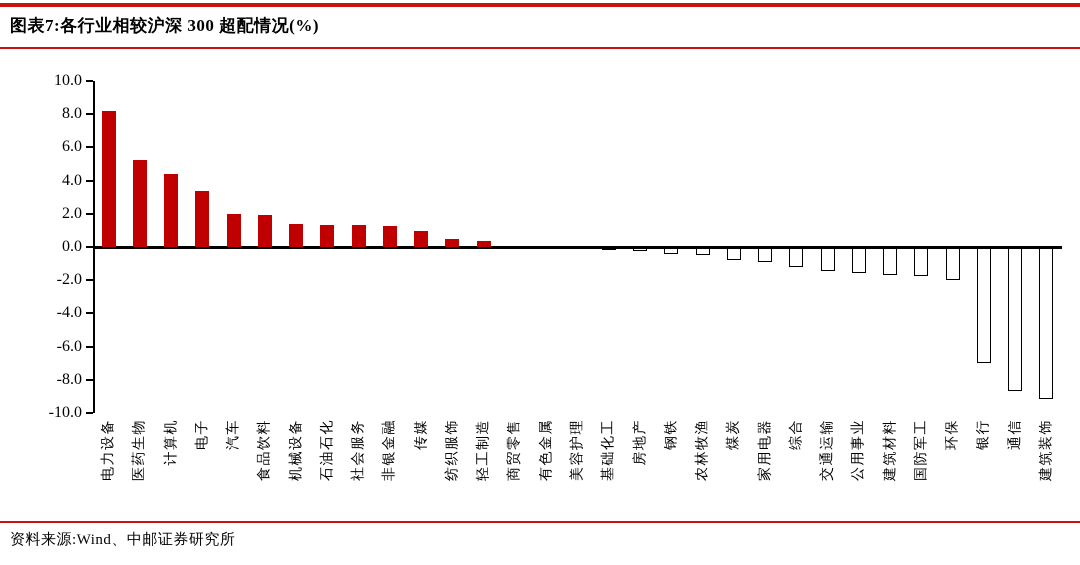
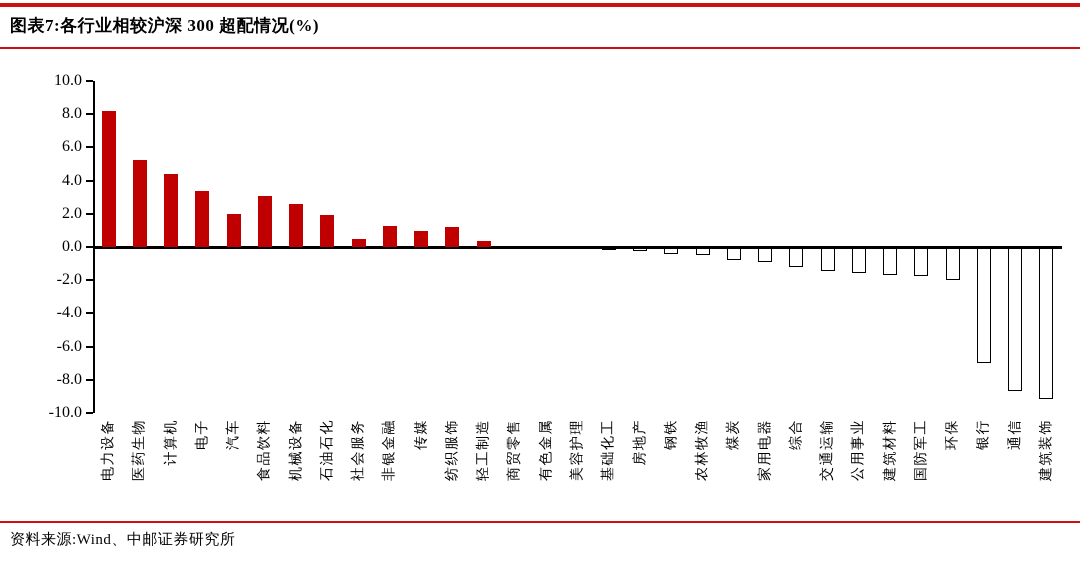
食品饮料: 1.9 -> 3.1
机械设备: 1.4 -> 2.6
石油石化: 1.3 -> 1.9
社会服务: 1.3 -> 0.5
纺织服饰: 0.5 -> 1.2
